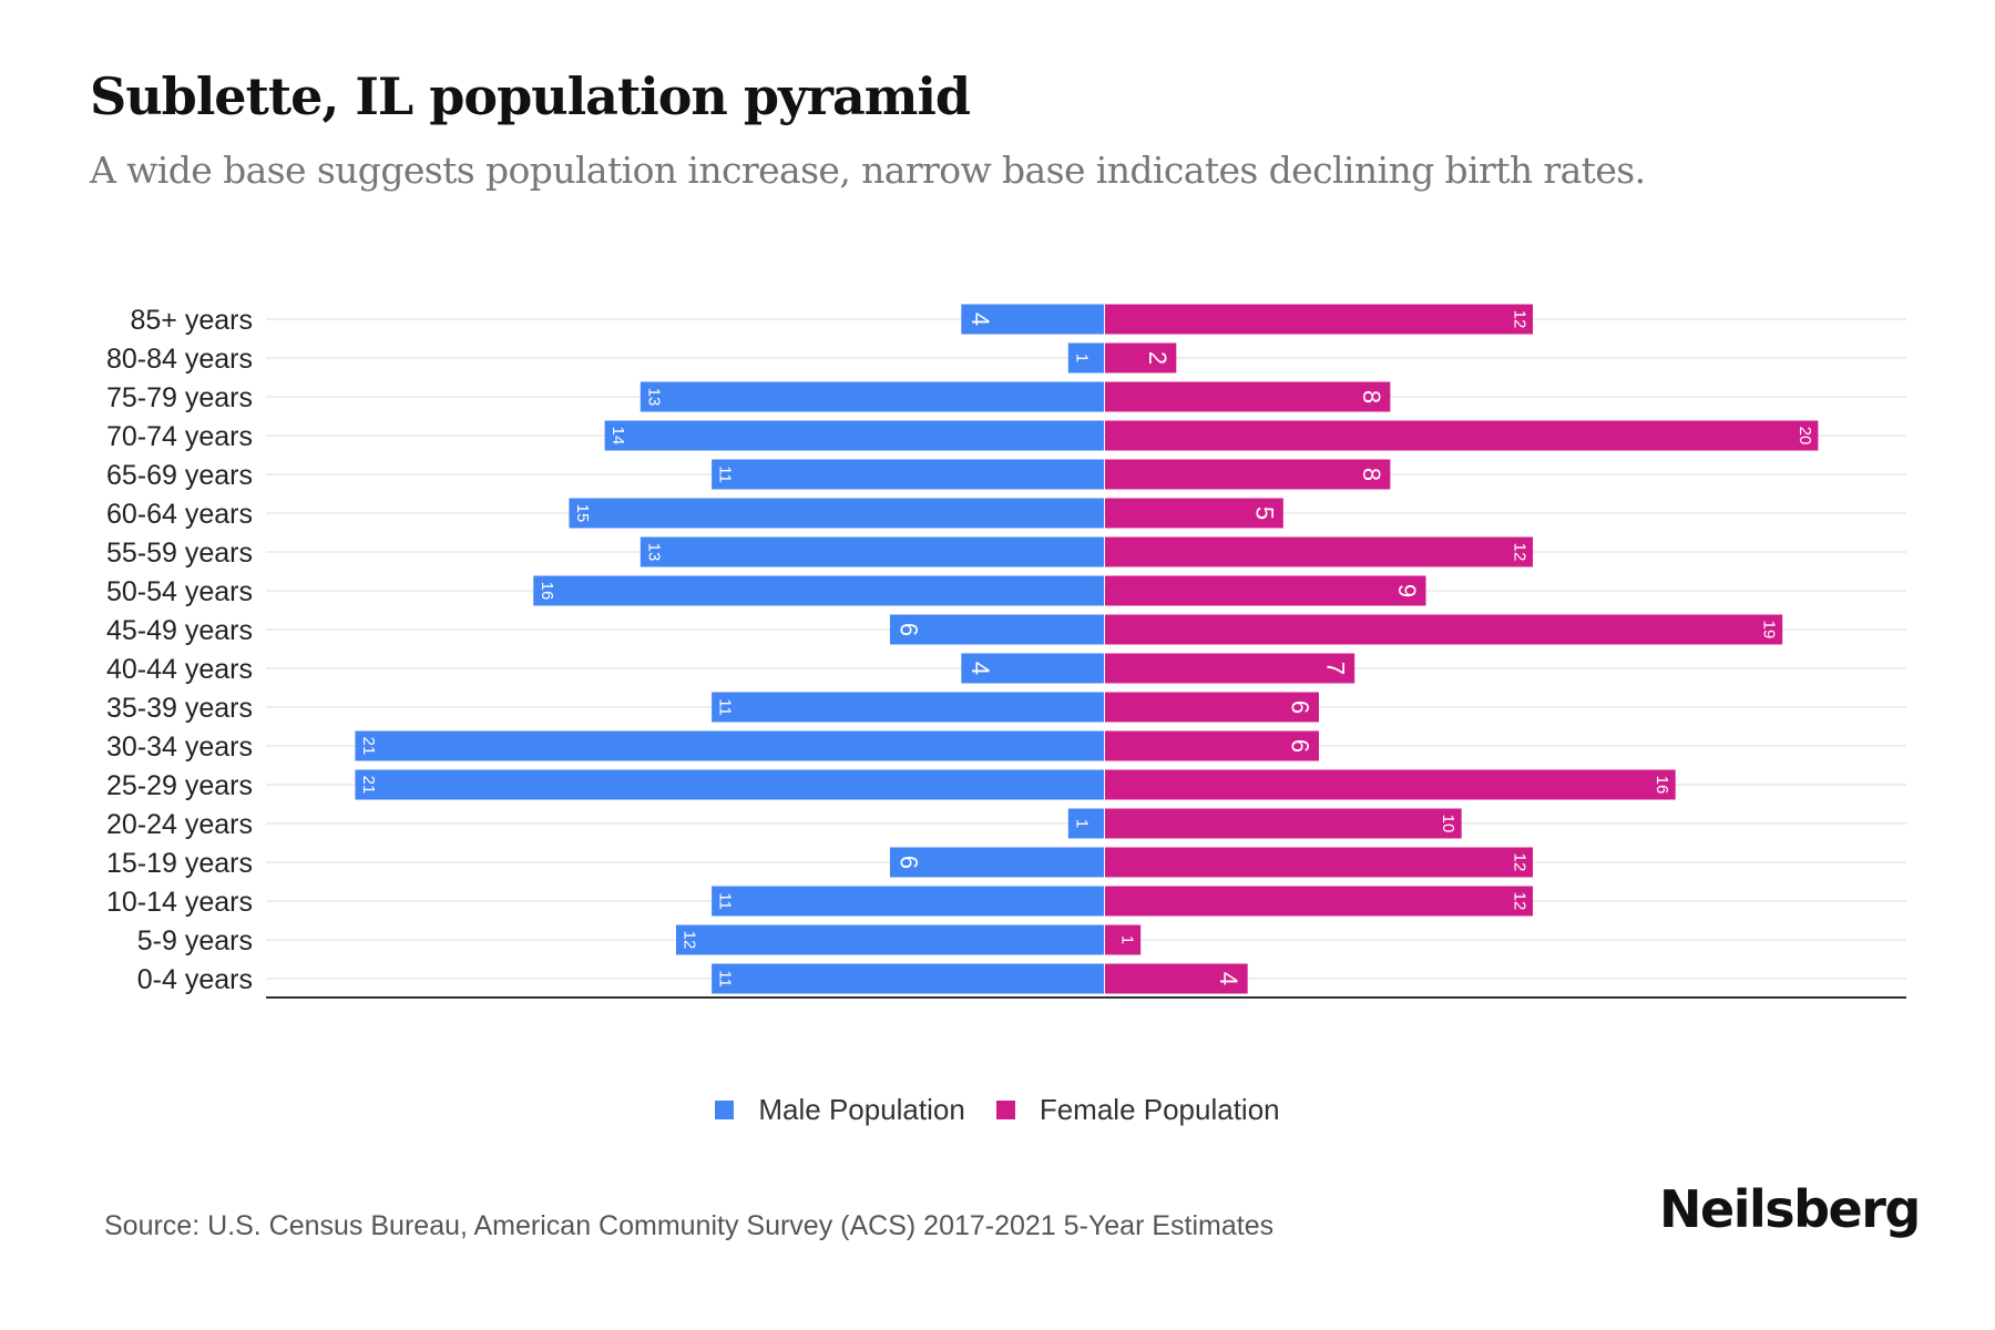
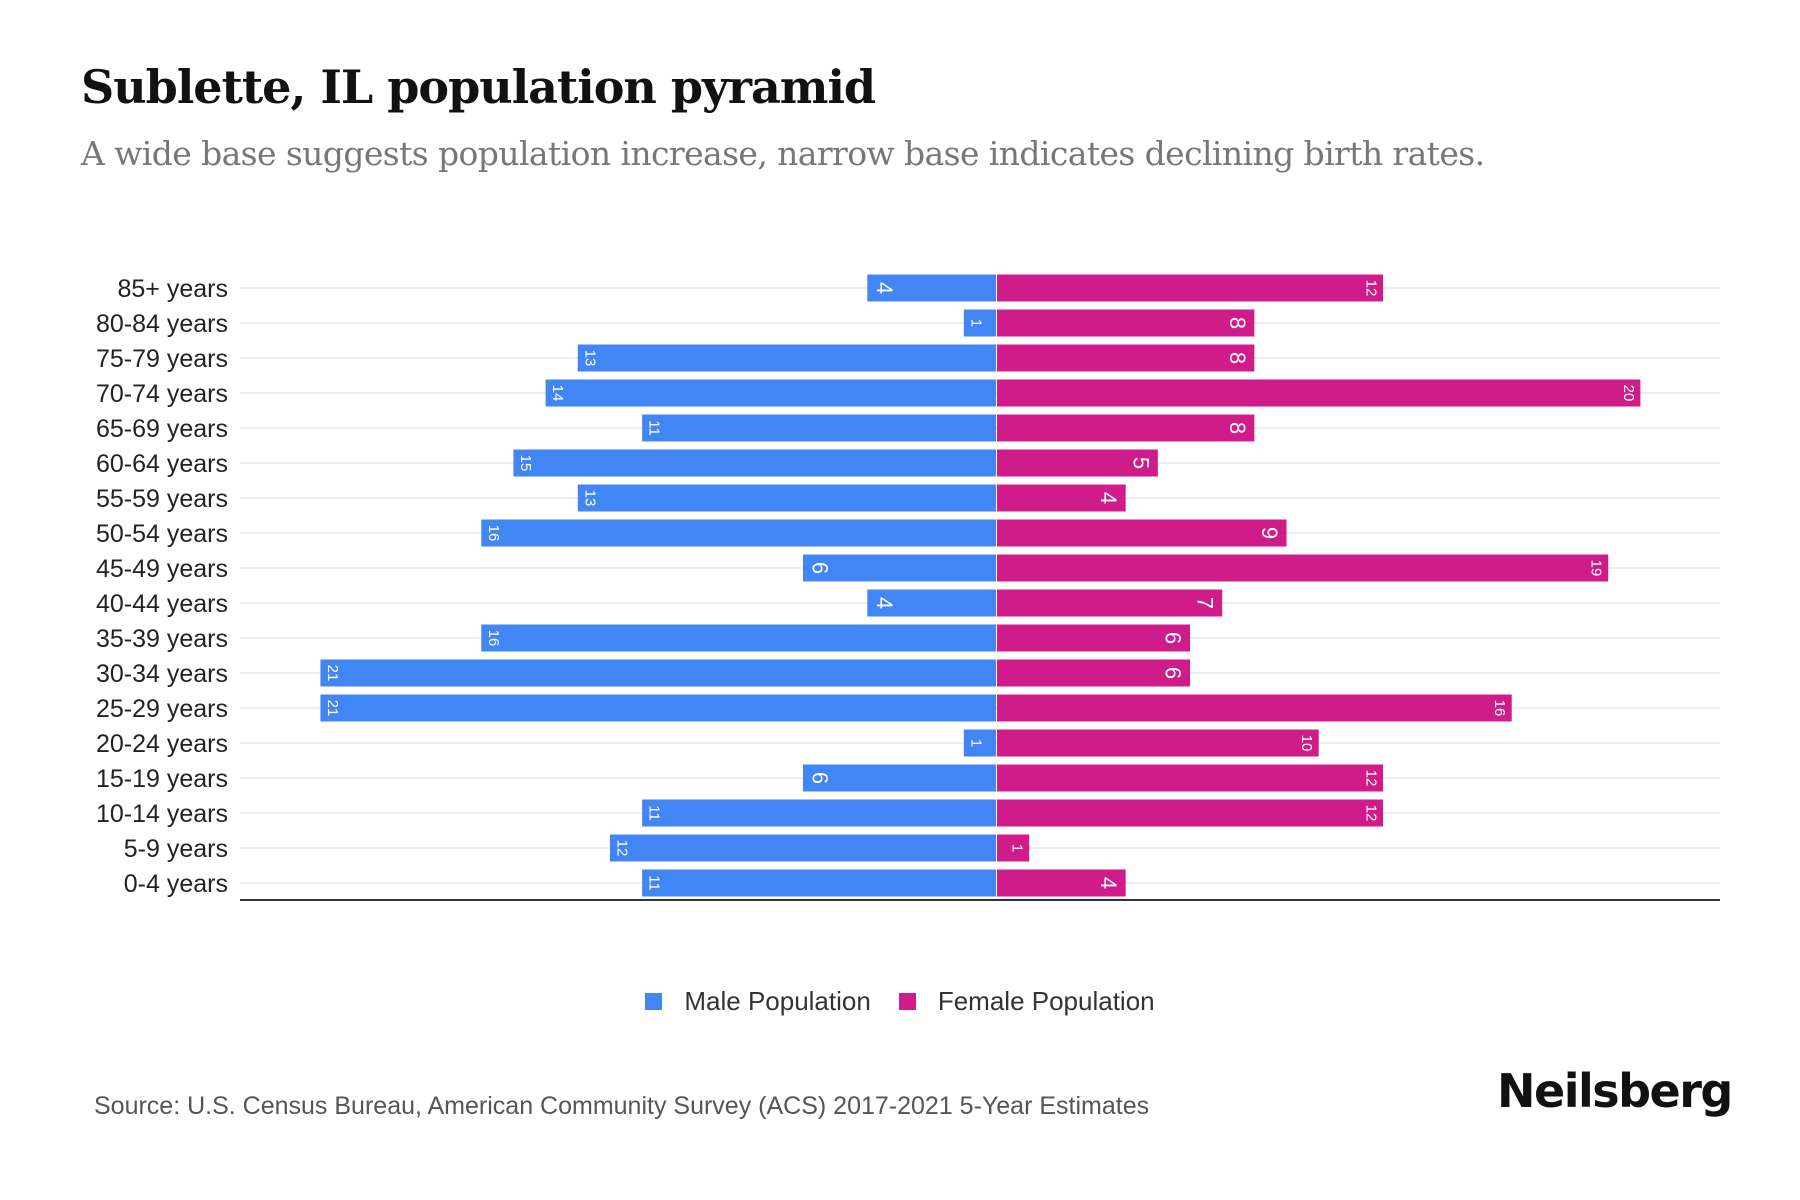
Female Population/80-84 years: 2 -> 8
Female Population/55-59 years: 12 -> 4
Male Population/35-39 years: 11 -> 16
